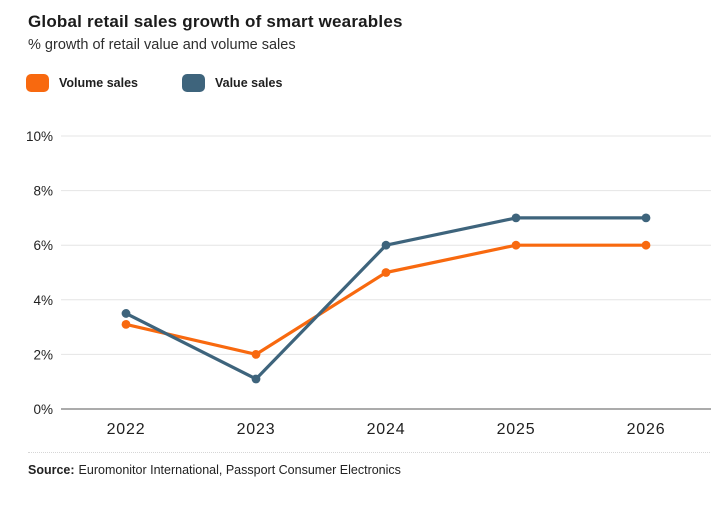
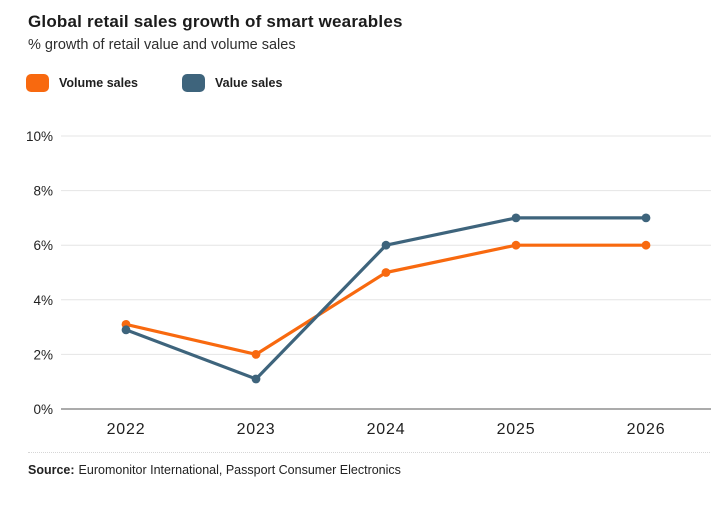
Value sales/2022: 3.5% -> 2.9%
